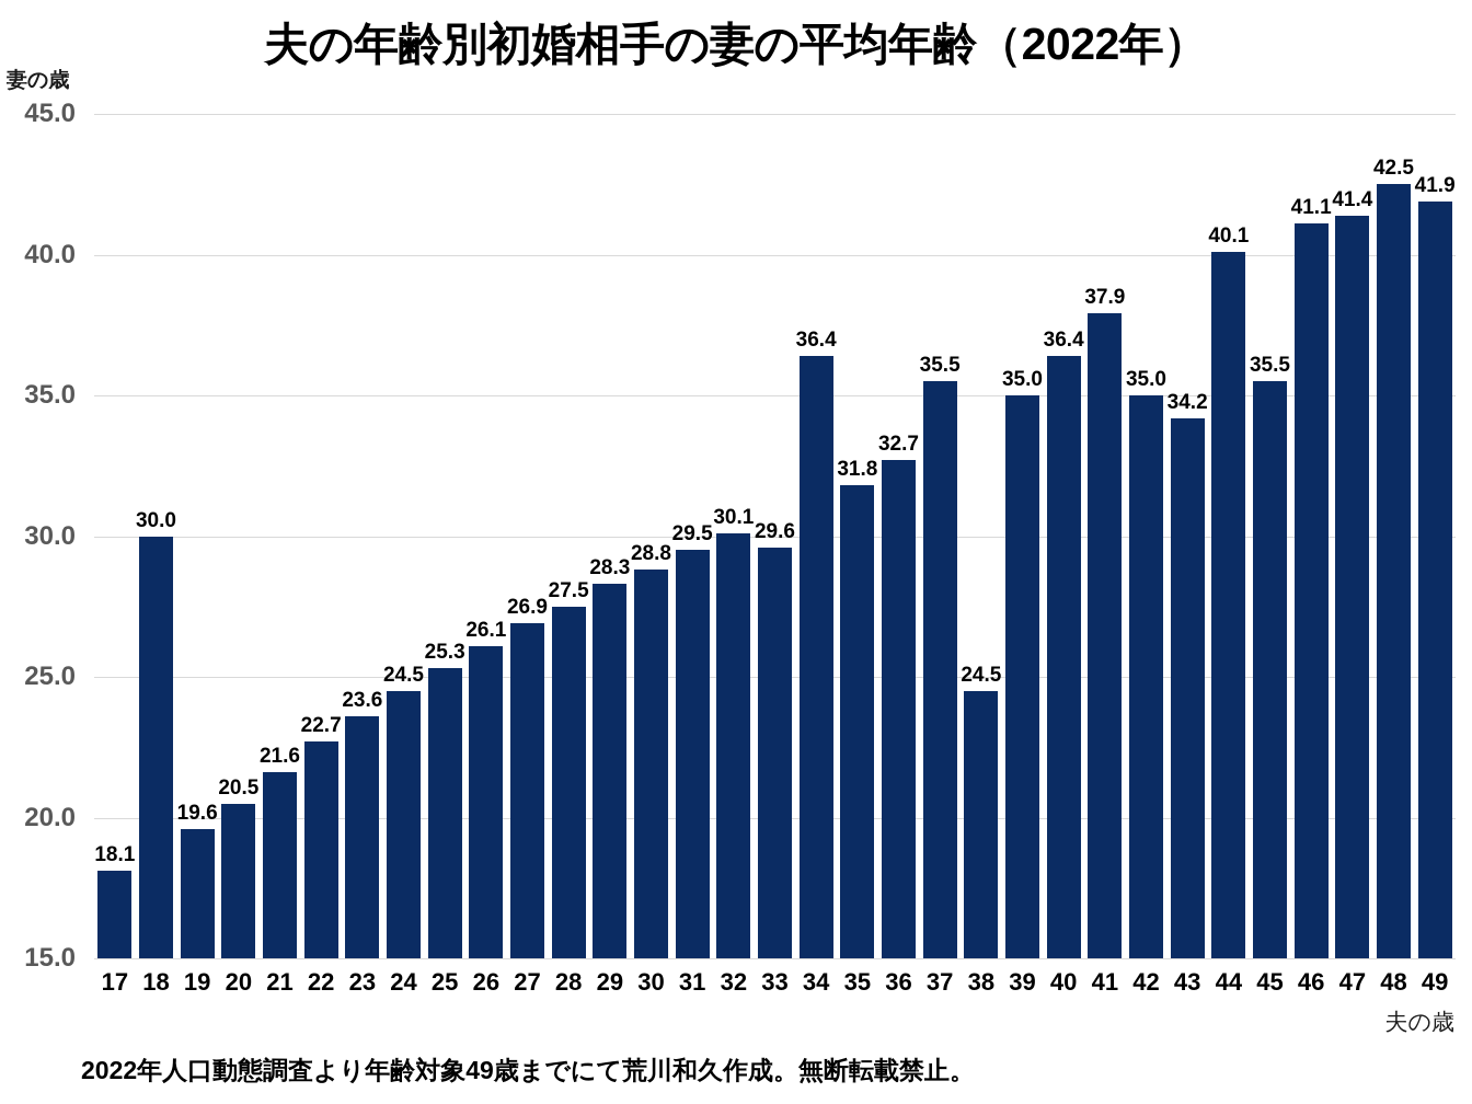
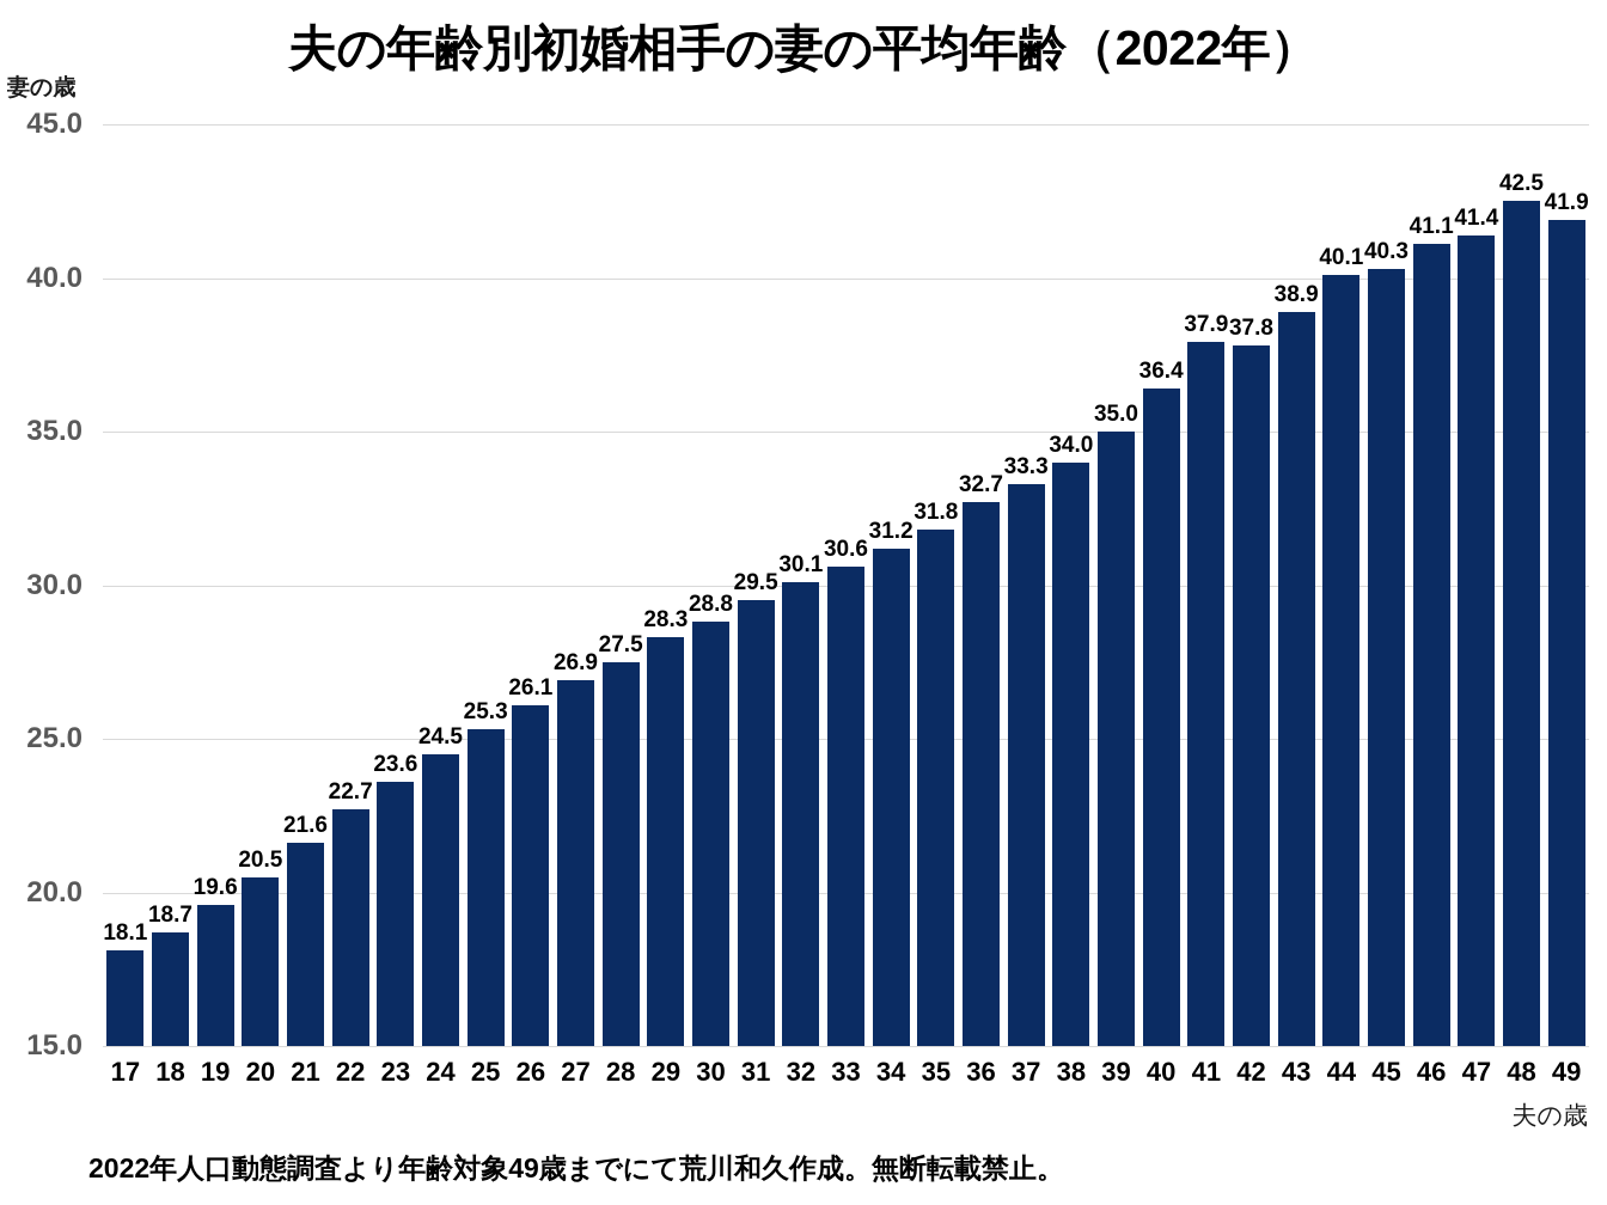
18: 30.0 -> 18.7
33: 29.6 -> 30.6
34: 36.4 -> 31.2
37: 35.5 -> 33.3
38: 24.5 -> 34.0
42: 35.0 -> 37.8
43: 34.2 -> 38.9
45: 35.5 -> 40.3
